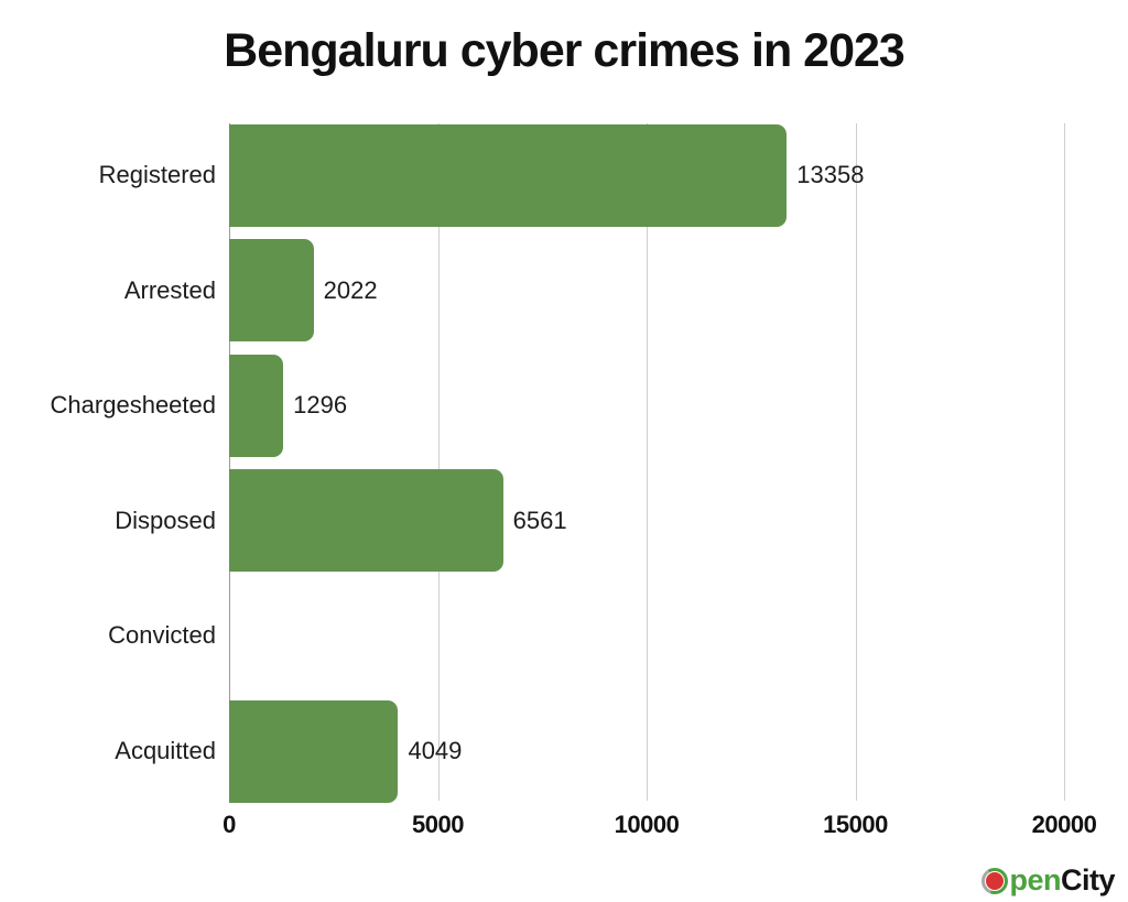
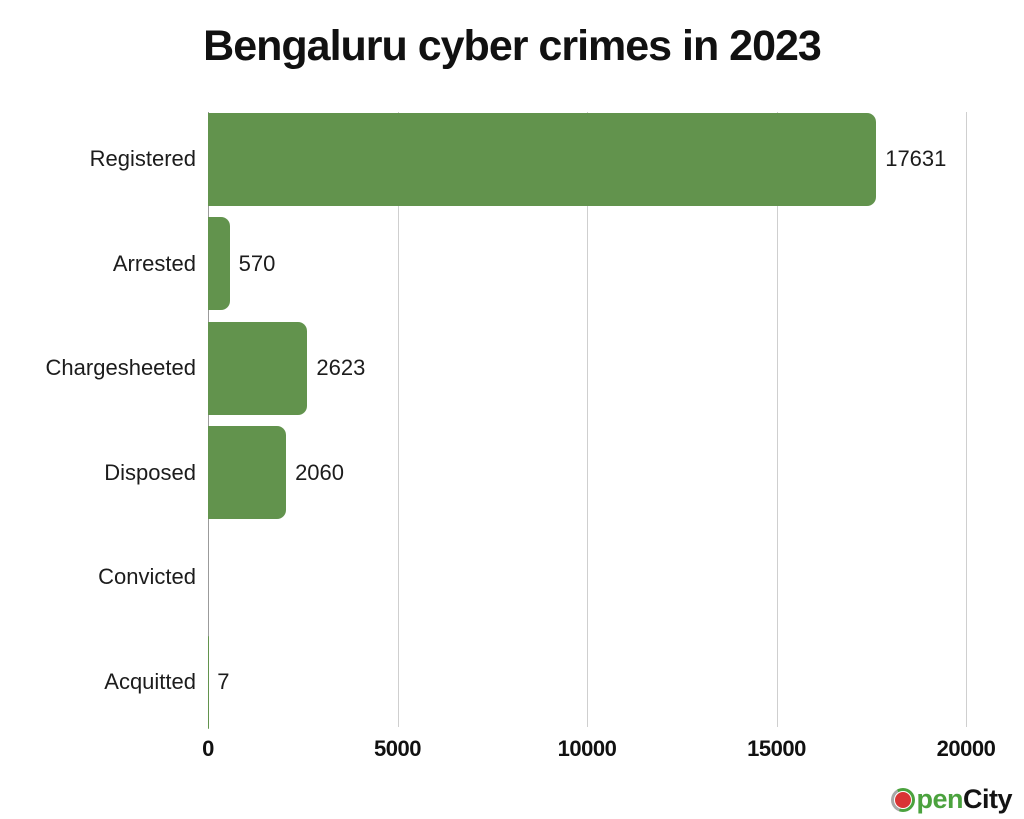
Registered: 13358 -> 17631
Arrested: 2022 -> 570
Chargesheeted: 1296 -> 2623
Disposed: 6561 -> 2060
Acquitted: 4049 -> 7
